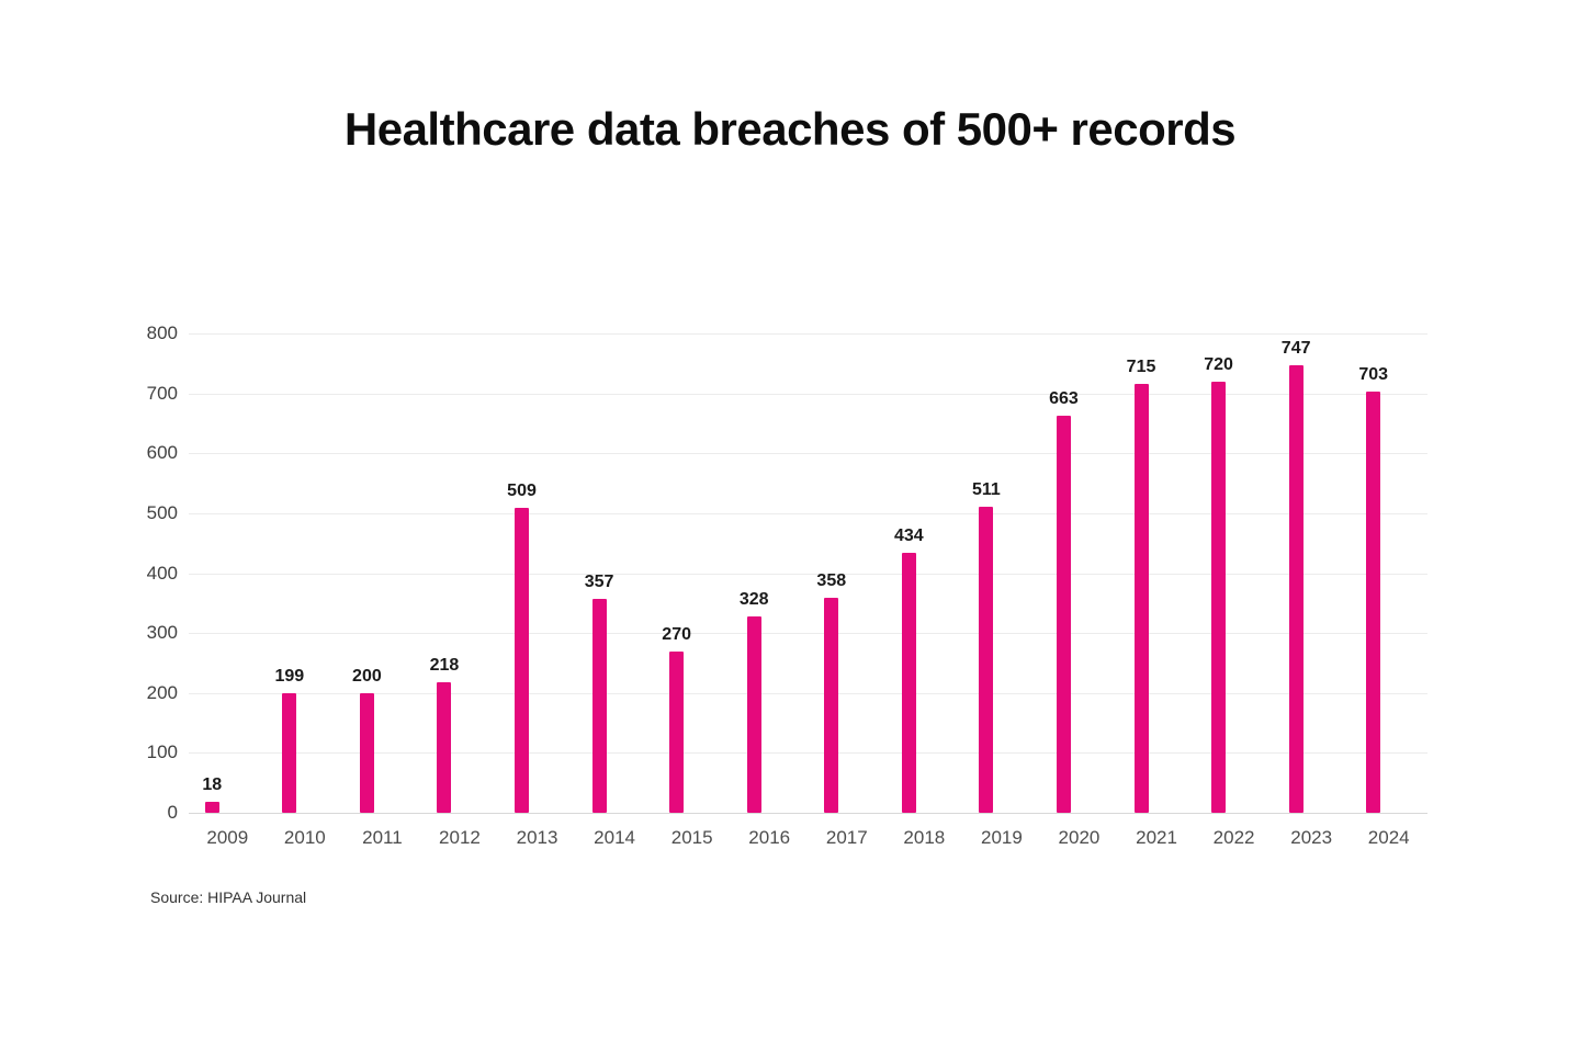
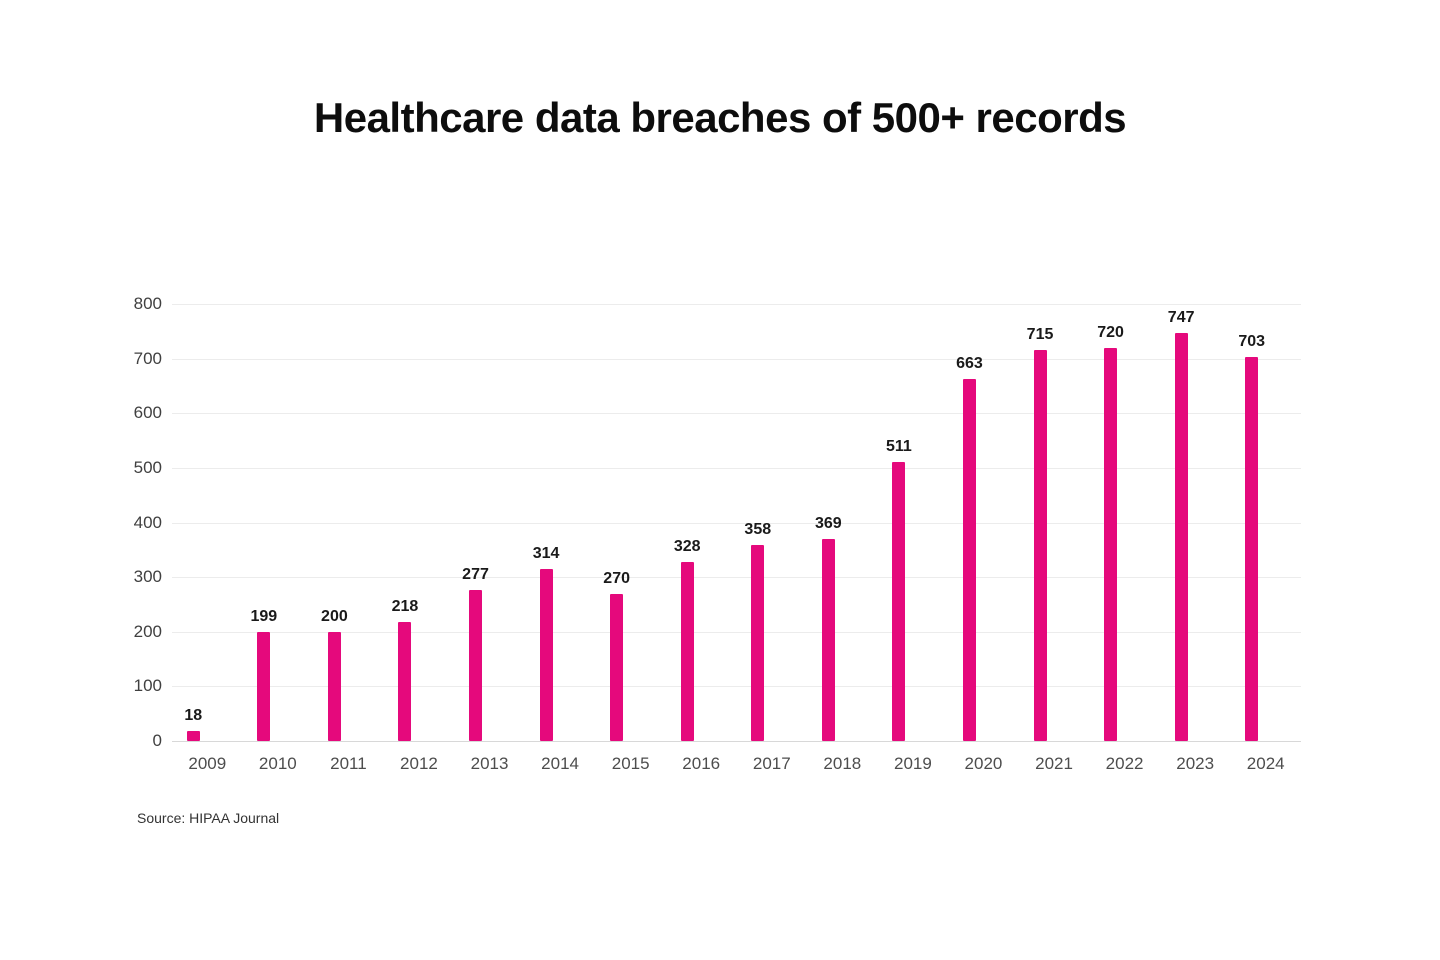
2013: 509 -> 277
2014: 357 -> 314
2018: 434 -> 369
